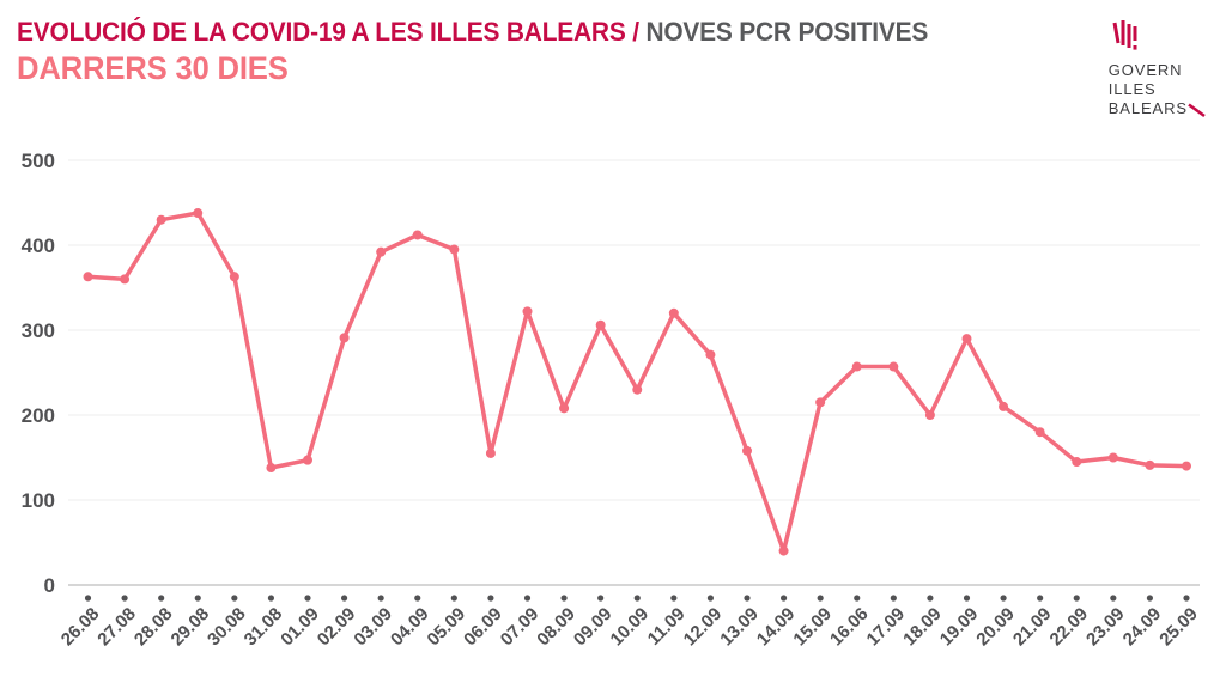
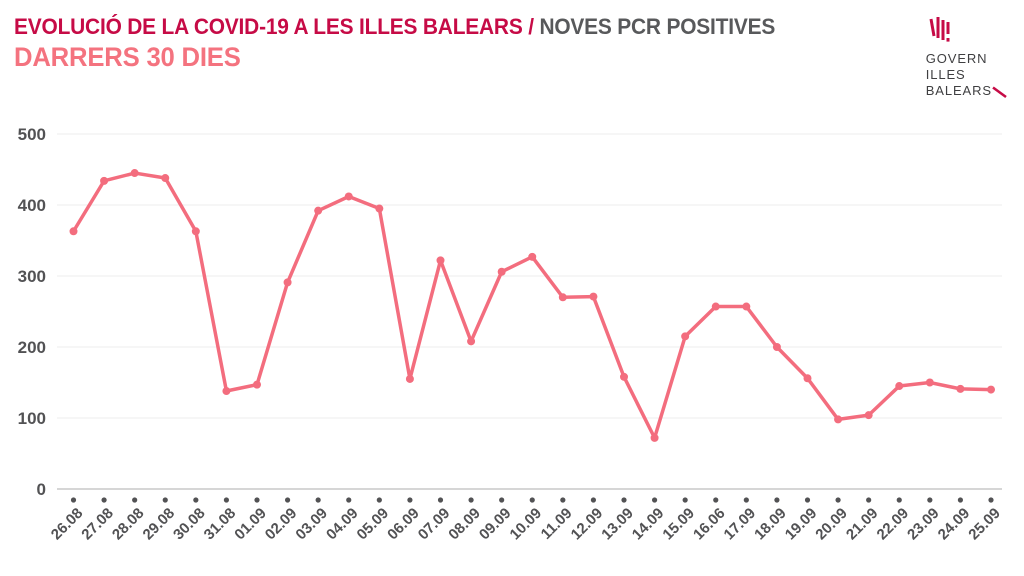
27.08: 360 -> 430
28.08: 430 -> 440
10.09: 230 -> 330
11.09: 320 -> 270
14.09: 40 -> 70
19.09: 290 -> 160
20.09: 210 -> 100
21.09: 180 -> 100
